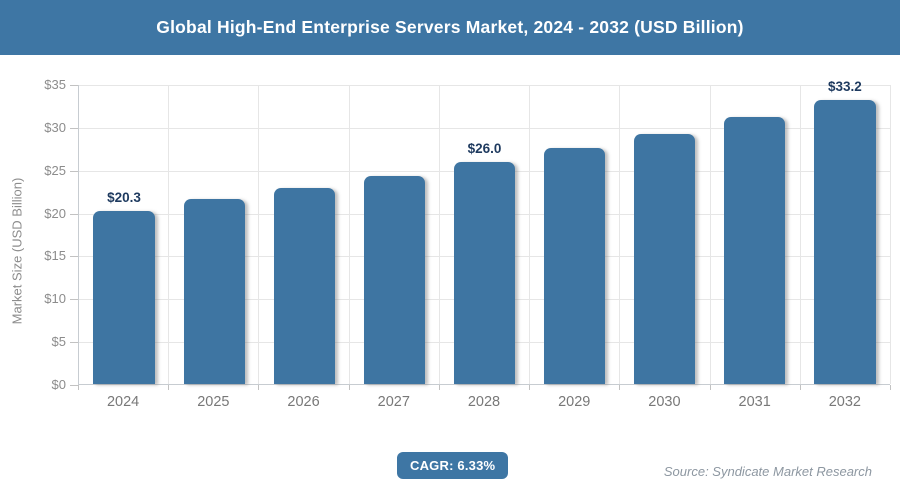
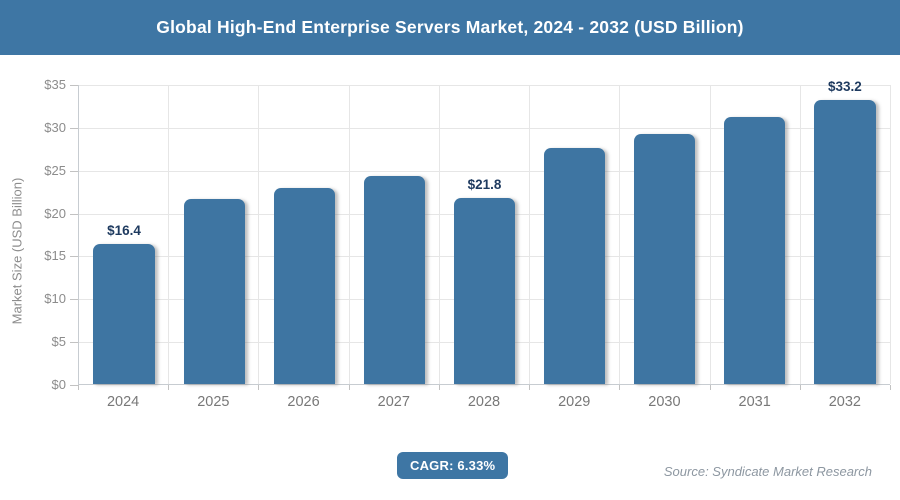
2024: $20.3 -> $16.4
2028: $26.0 -> $21.8
